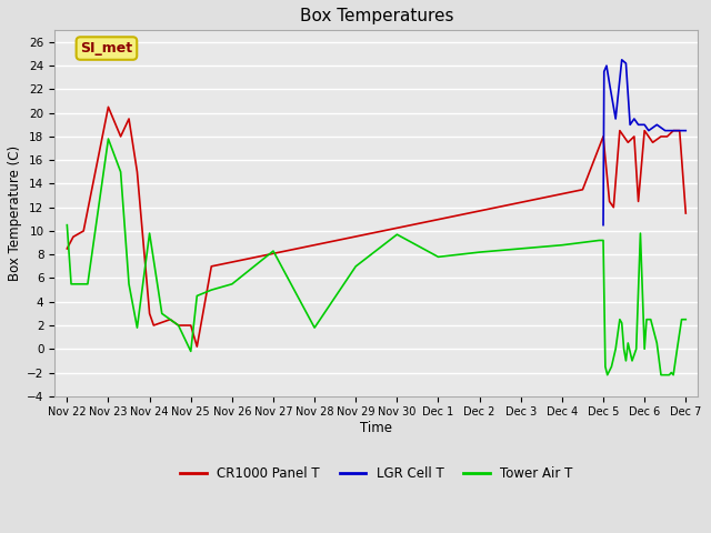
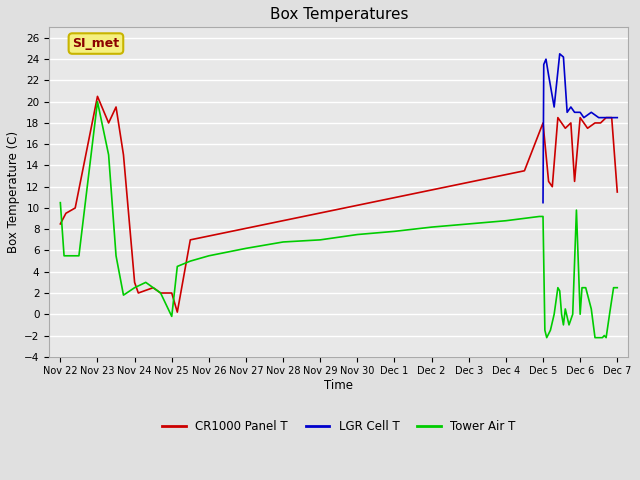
Tower Air T/Nov 23: 17.8 -> 20.0
Tower Air T/Nov 24: 9.8 -> 2.5
Tower Air T/Nov 27: 8.3 -> 6.2
Tower Air T/Nov 28: 1.8 -> 6.8
Tower Air T/Nov 30: 9.7 -> 7.5
